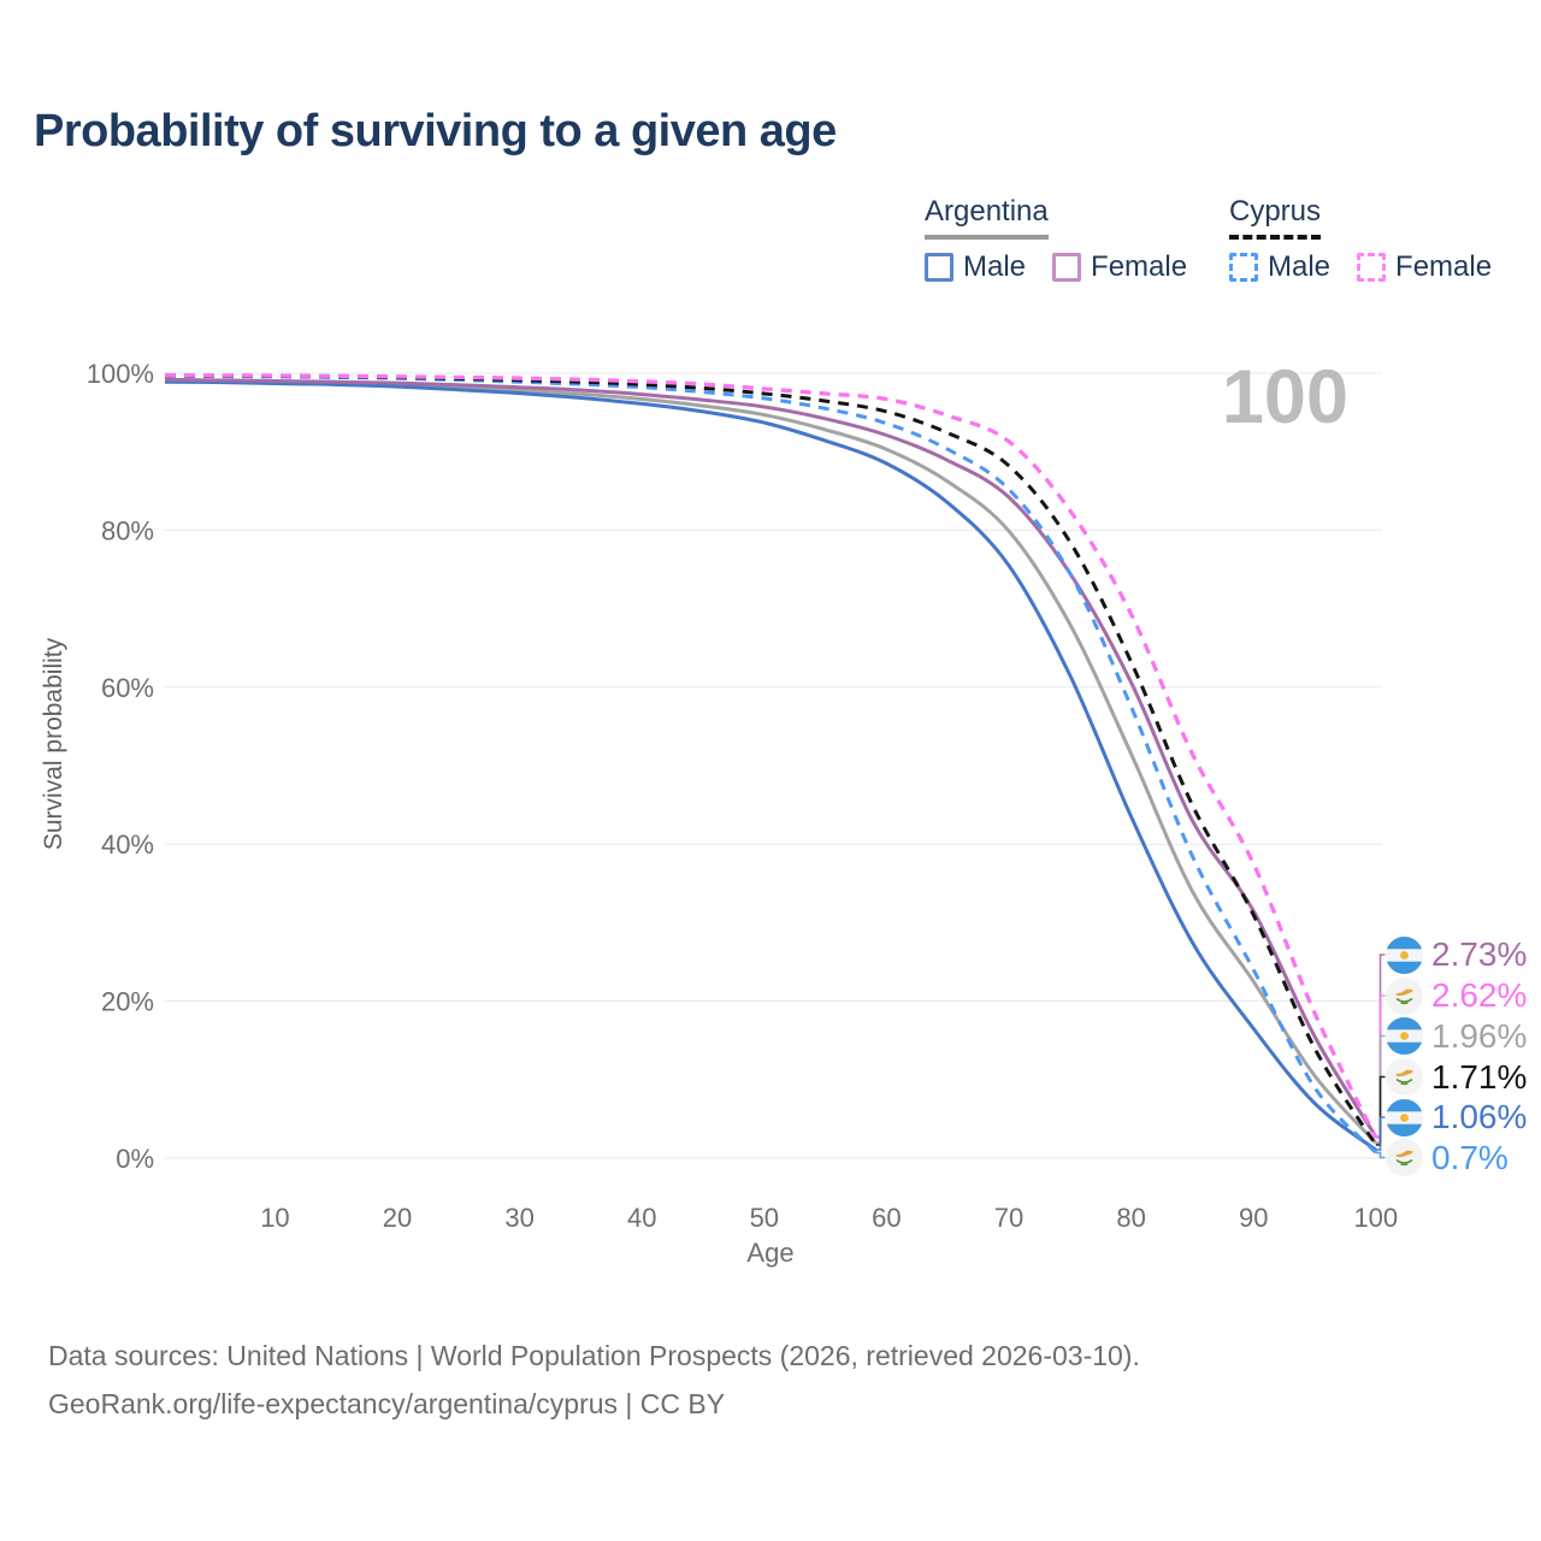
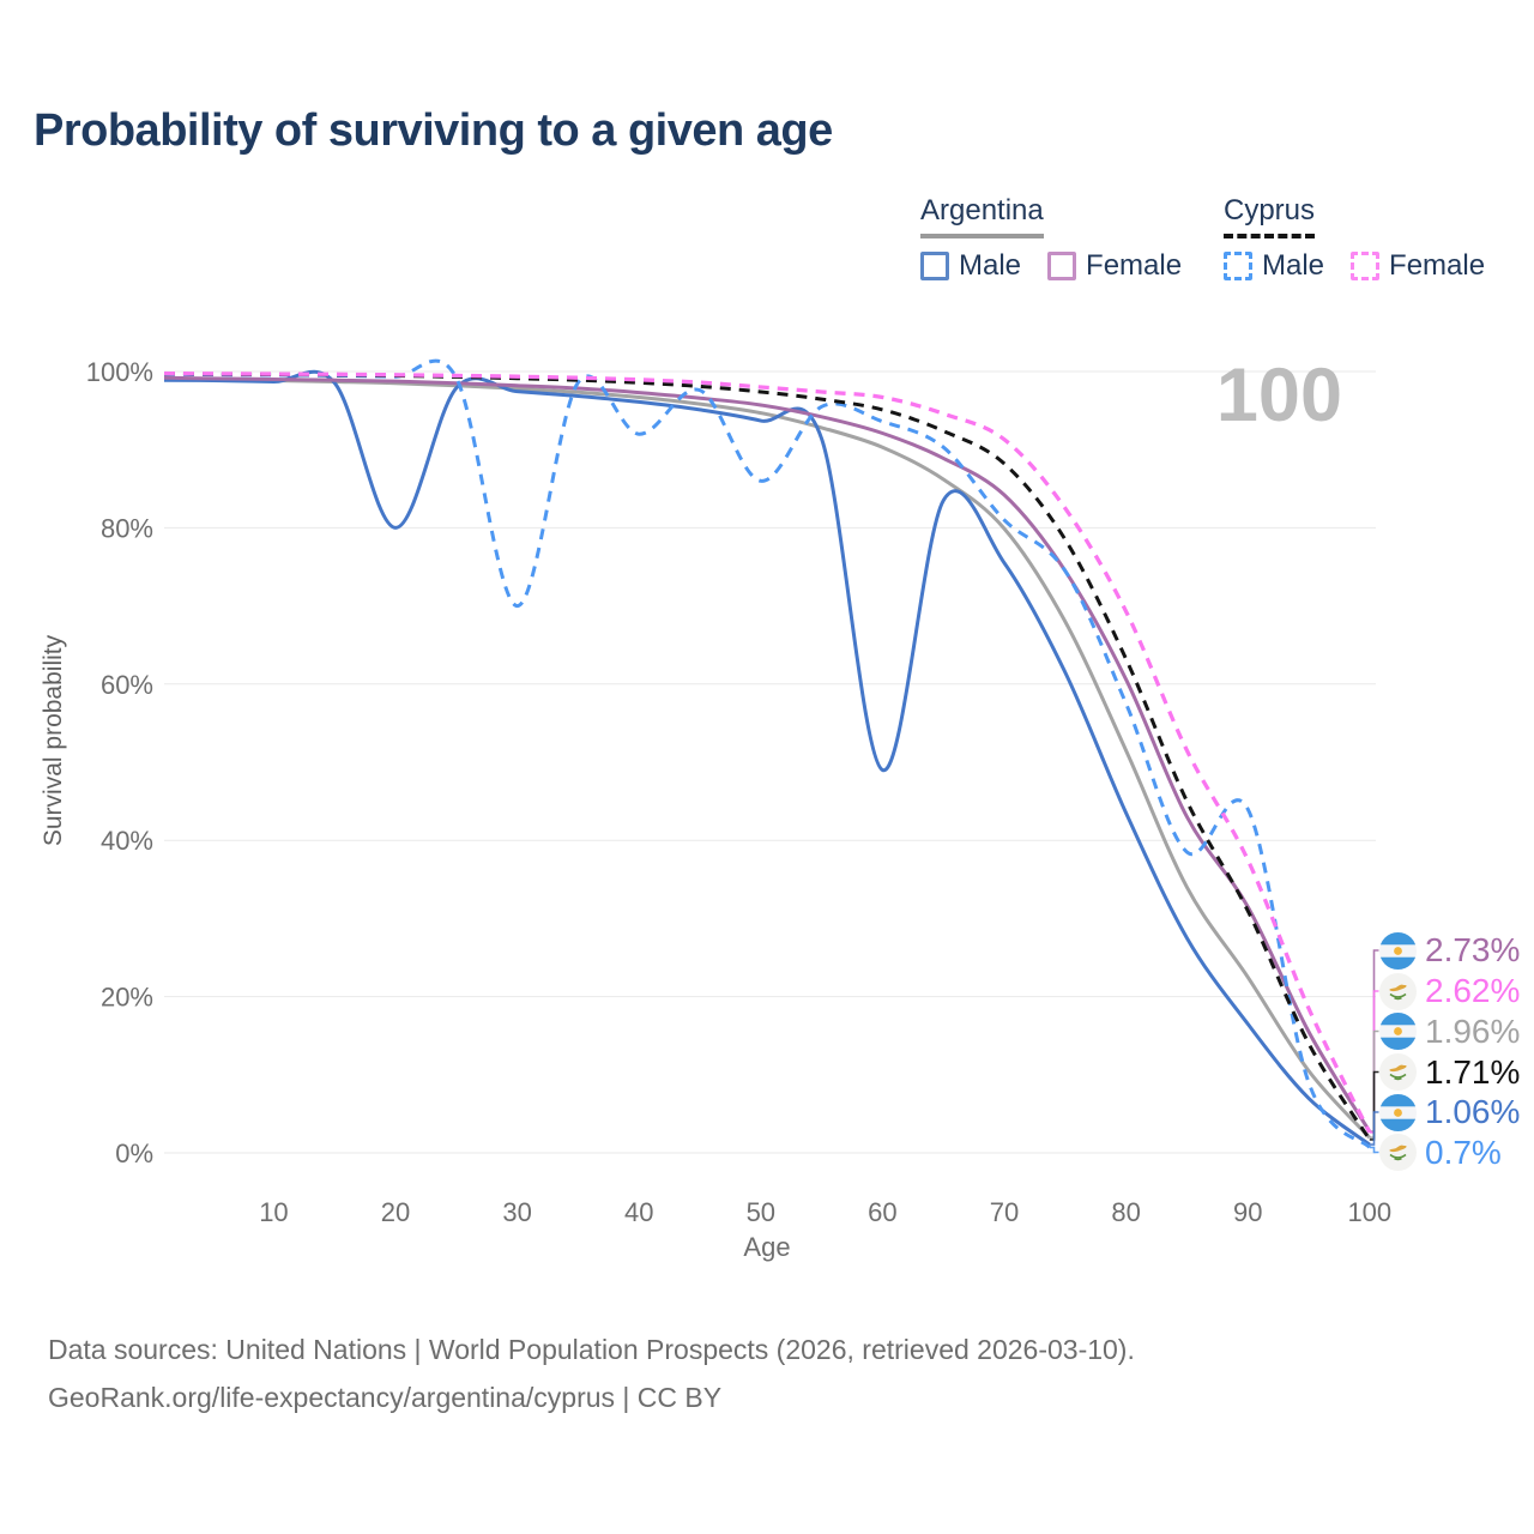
Argentina Male/20: 98% -> 80%
Cyprus Male/30: 99% -> 70%
Cyprus Male/40: 98% -> 92%
Cyprus Male/50: 97% -> 86%
Argentina Male/60: 88% -> 49%
Cyprus Male/70: 85% -> 81%
Cyprus Male/90: 24% -> 44%
